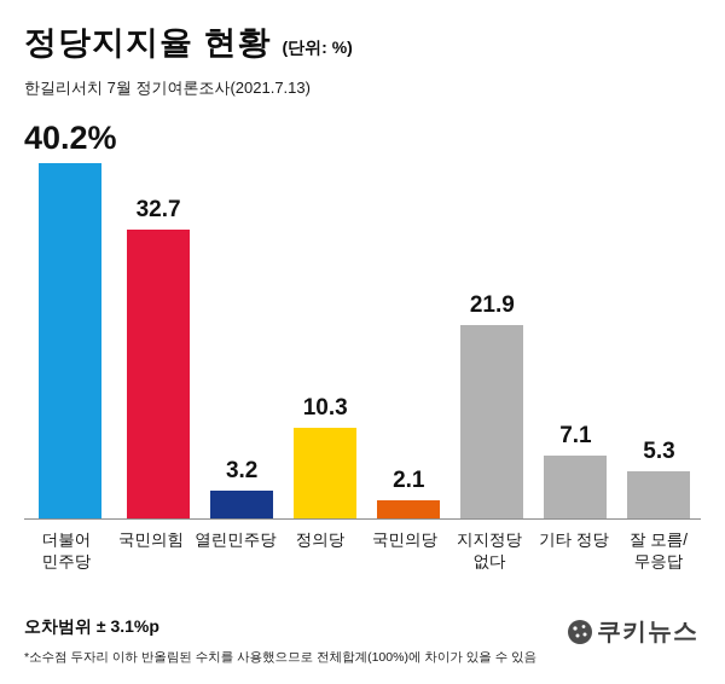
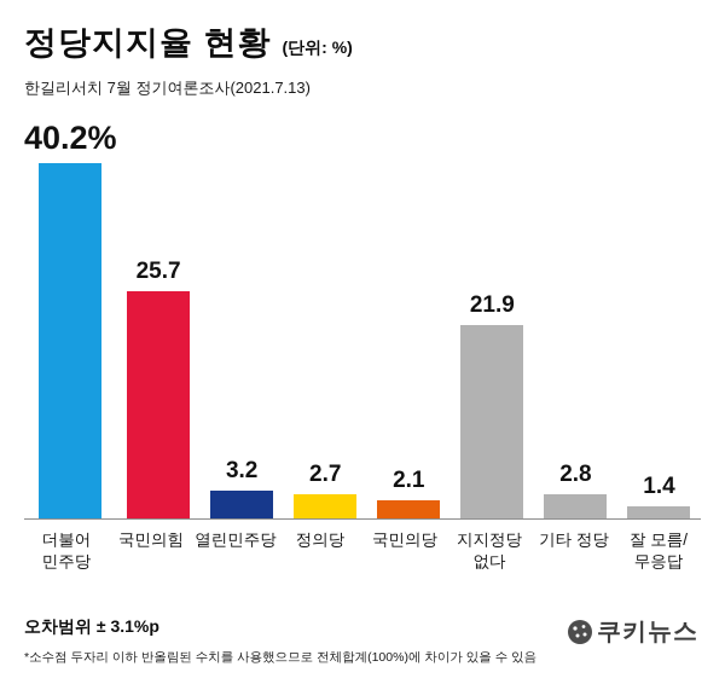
국민의힘: 32.7 -> 25.7
정의당: 10.3 -> 2.7
기타 정당: 7.1 -> 2.8
잘 모름/ 무응답: 5.3 -> 1.4
